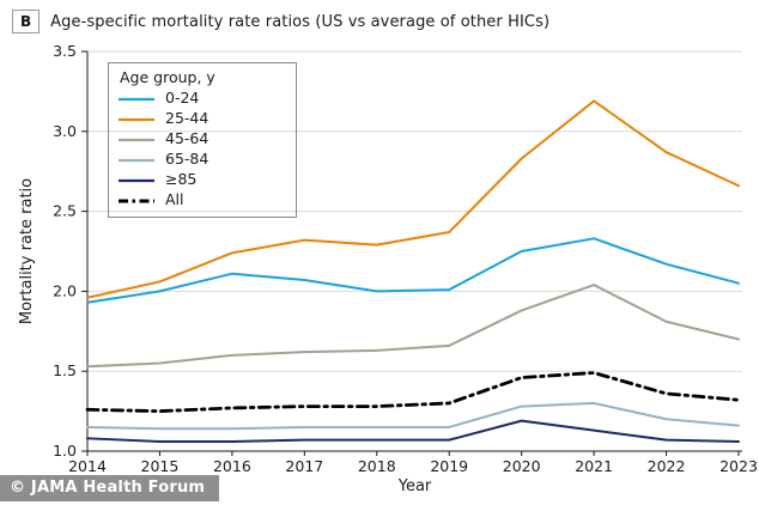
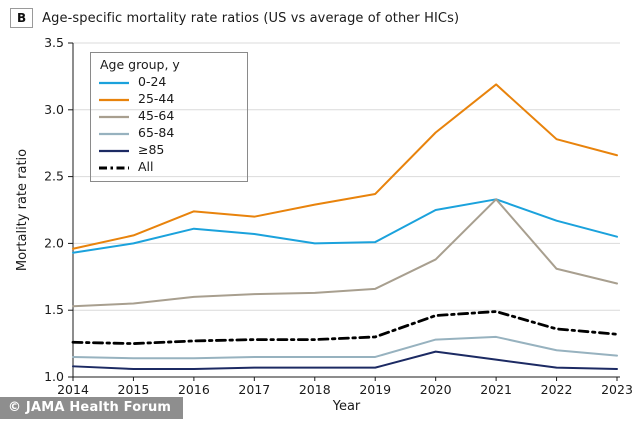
25-44/2017: 2.32 -> 2.20
45-64/2021: 2.04 -> 2.33
25-44/2022: 2.87 -> 2.78
